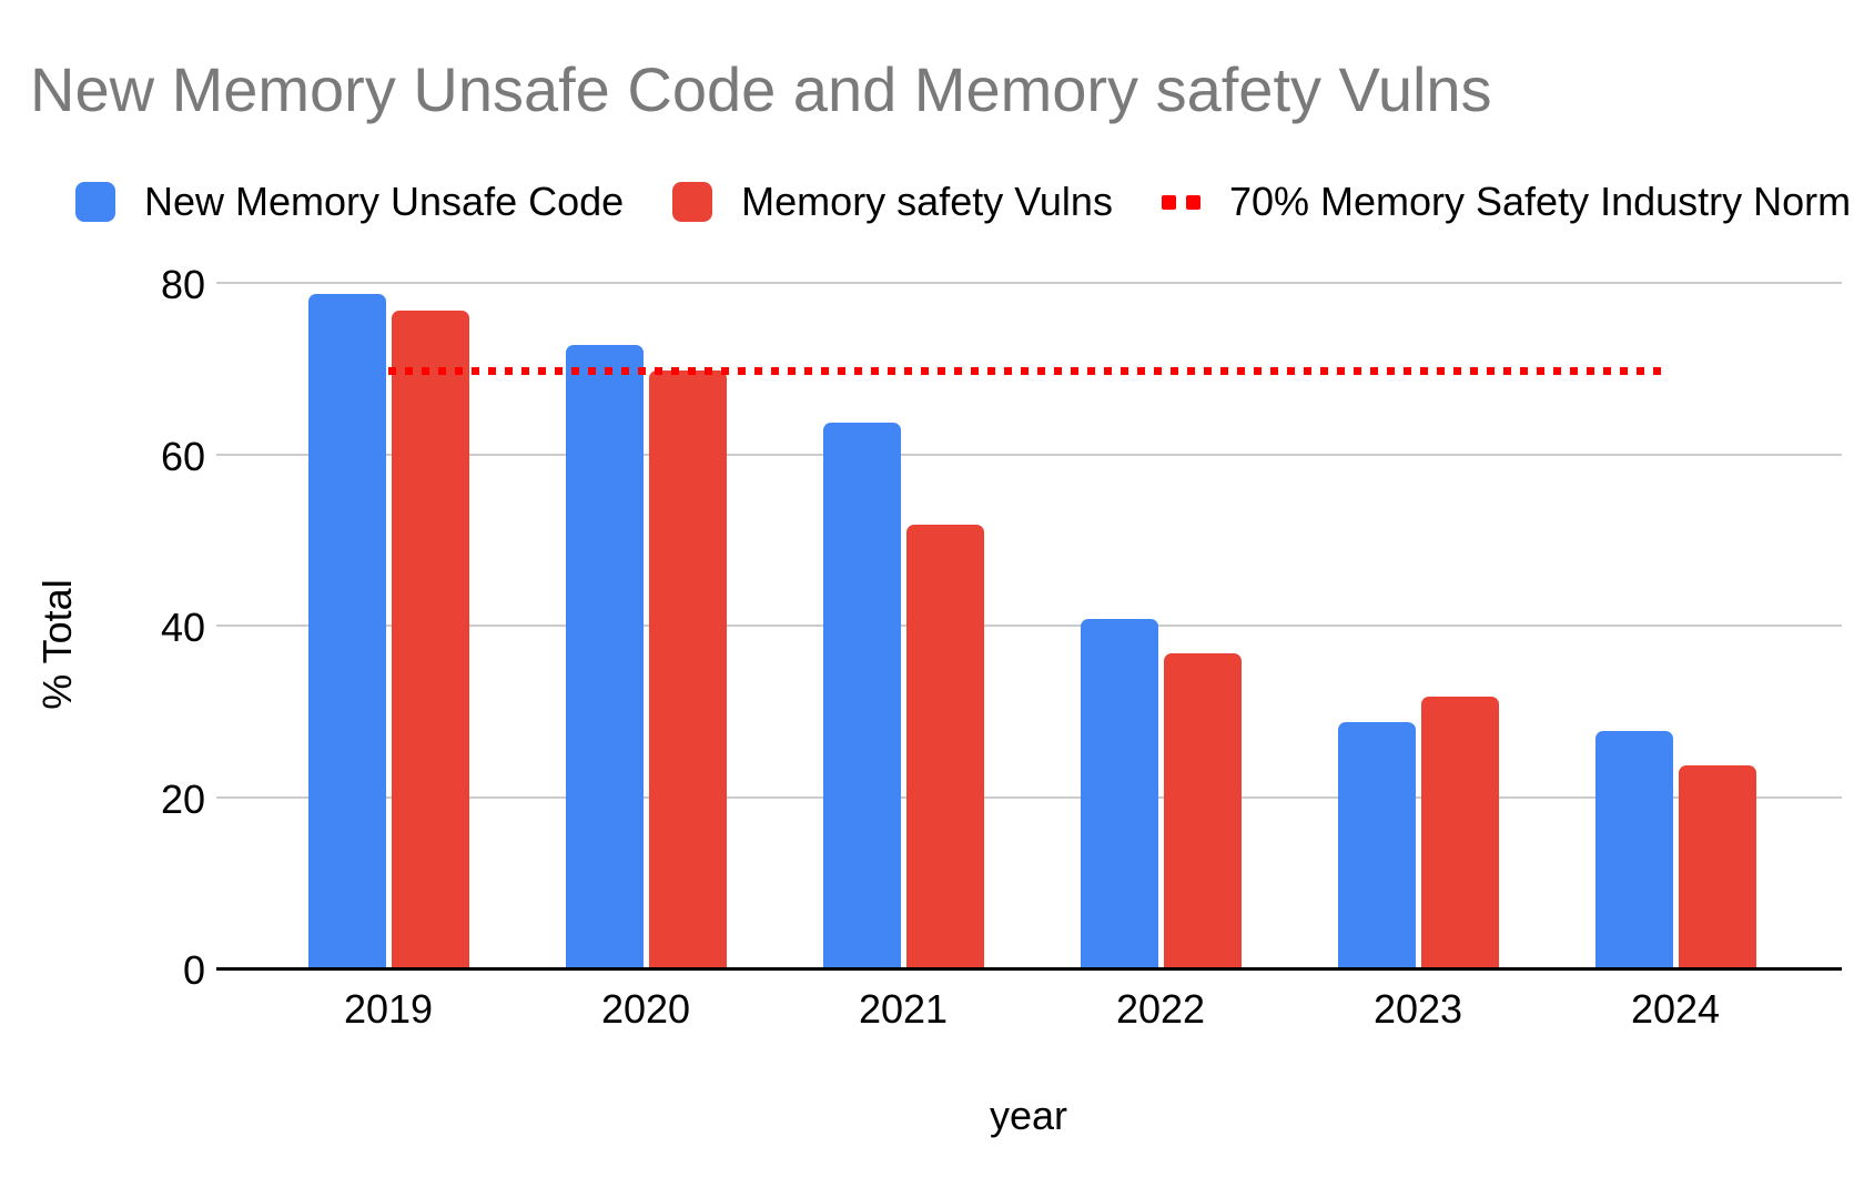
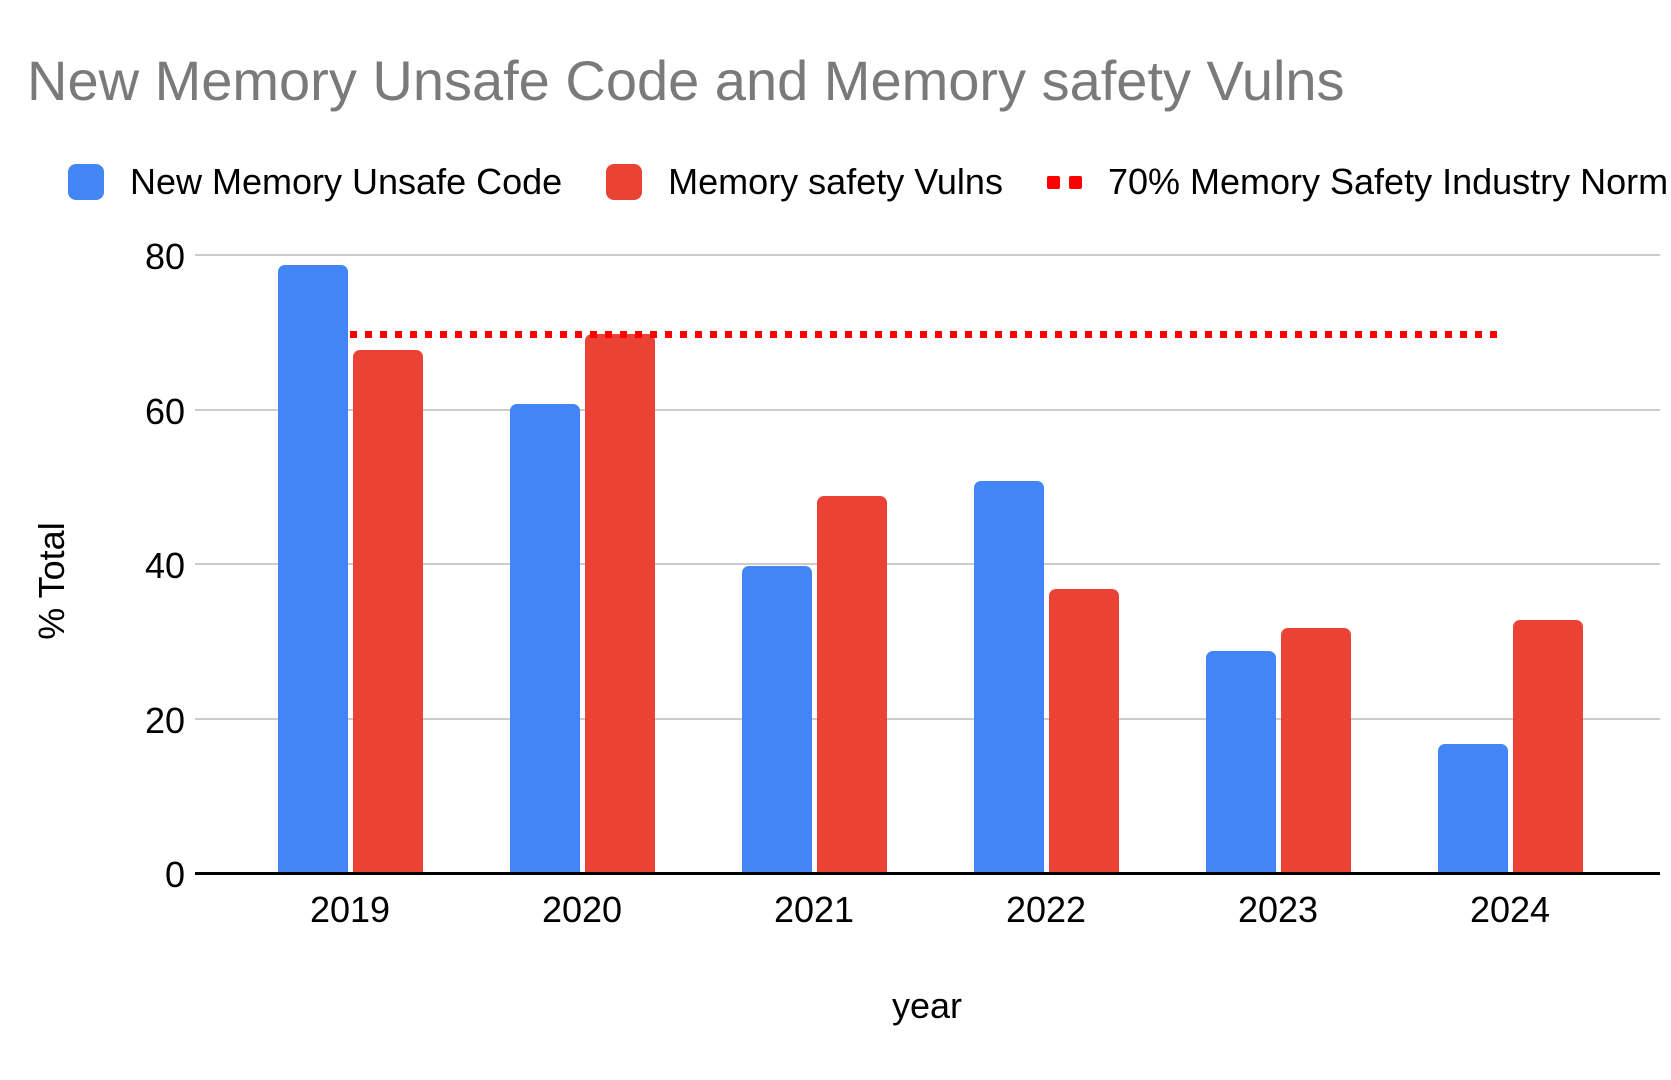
Memory safety Vulns/2019: 77 -> 68
New Memory Unsafe Code/2020: 73 -> 61
New Memory Unsafe Code/2021: 64 -> 40
Memory safety Vulns/2021: 52 -> 49
New Memory Unsafe Code/2022: 41 -> 51
New Memory Unsafe Code/2024: 28 -> 17
Memory safety Vulns/2024: 24 -> 33
